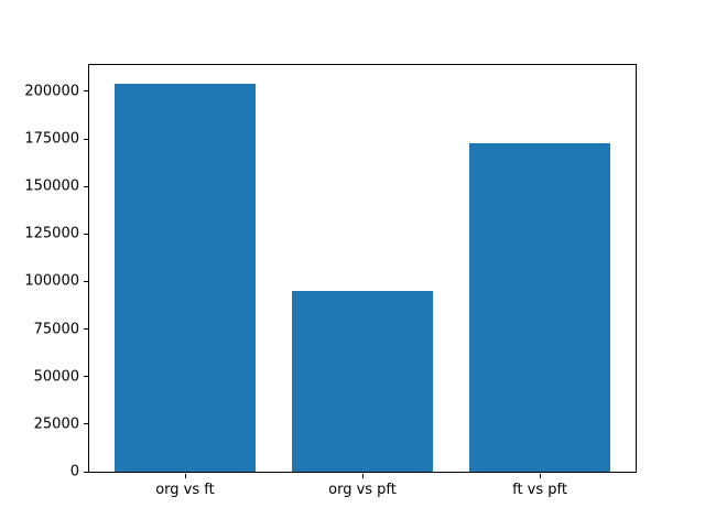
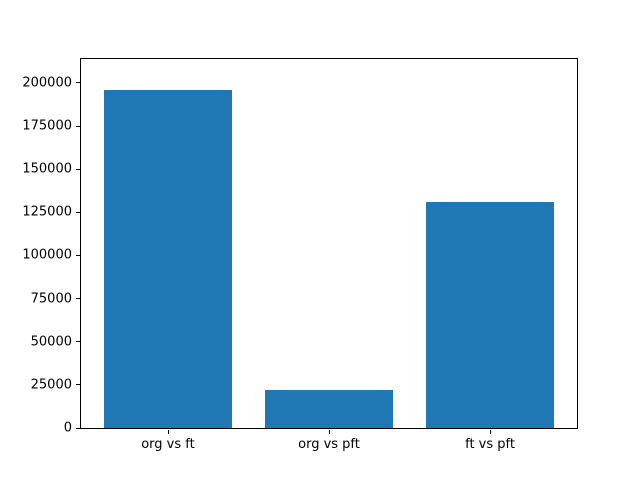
org vs ft: 204000 -> 196000
org vs pft: 95000 -> 22000
ft vs pft: 173000 -> 131000
